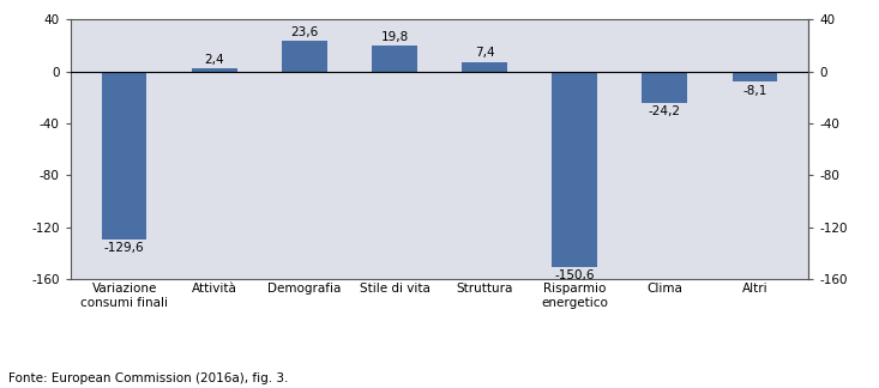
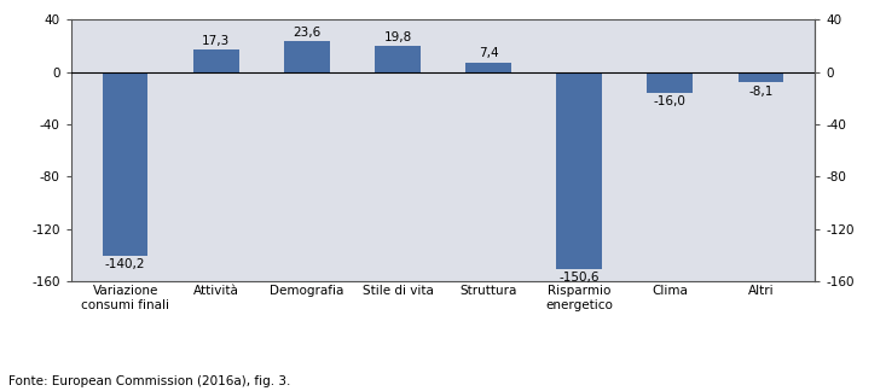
Variazione consumi finali: -129,6 -> -140,2
Attività: 2,4 -> 17,3
Clima: -24,2 -> -16,0
